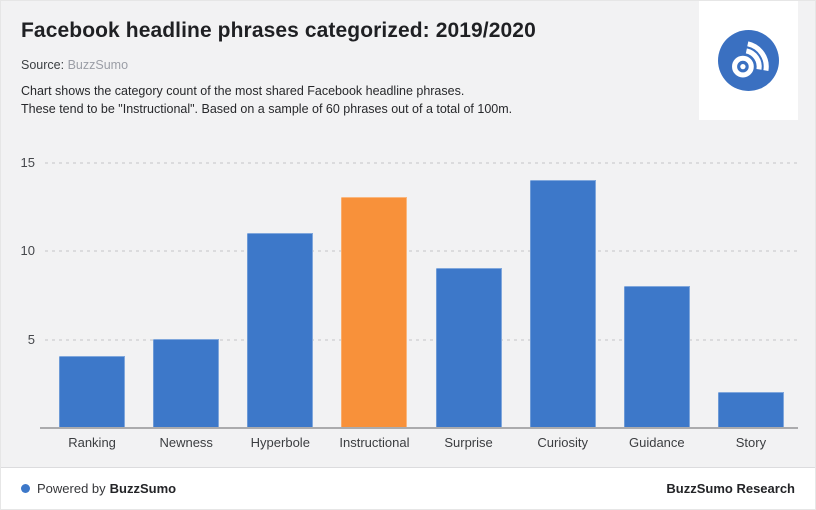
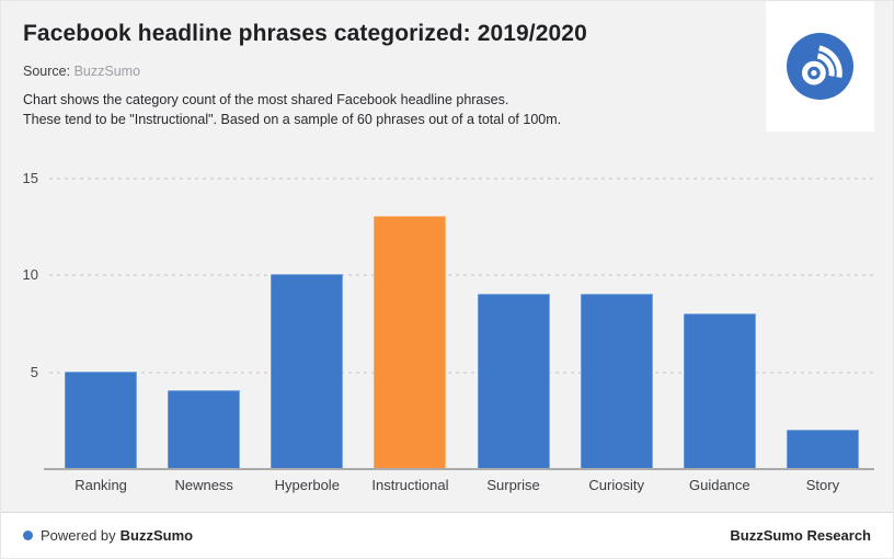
Ranking: 4 -> 5
Newness: 5 -> 4
Hyperbole: 11 -> 10
Curiosity: 14 -> 9
